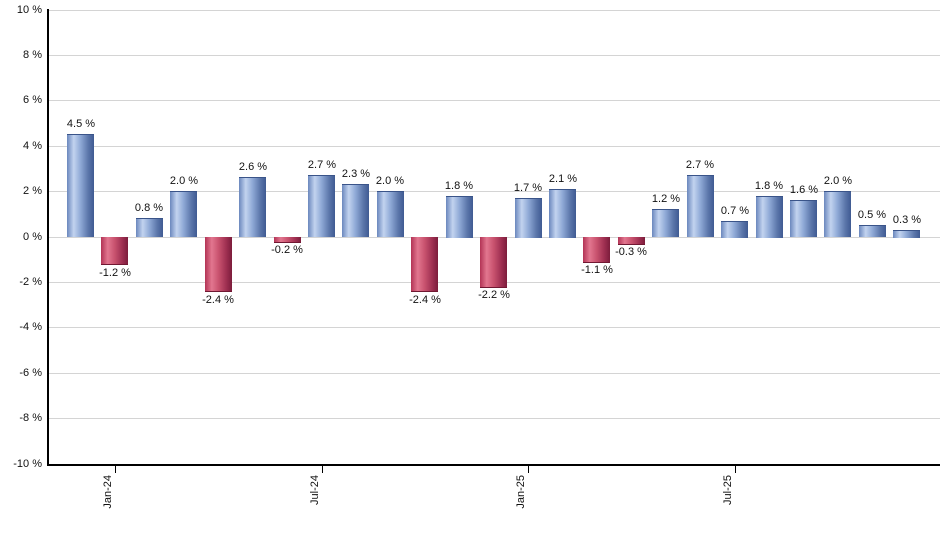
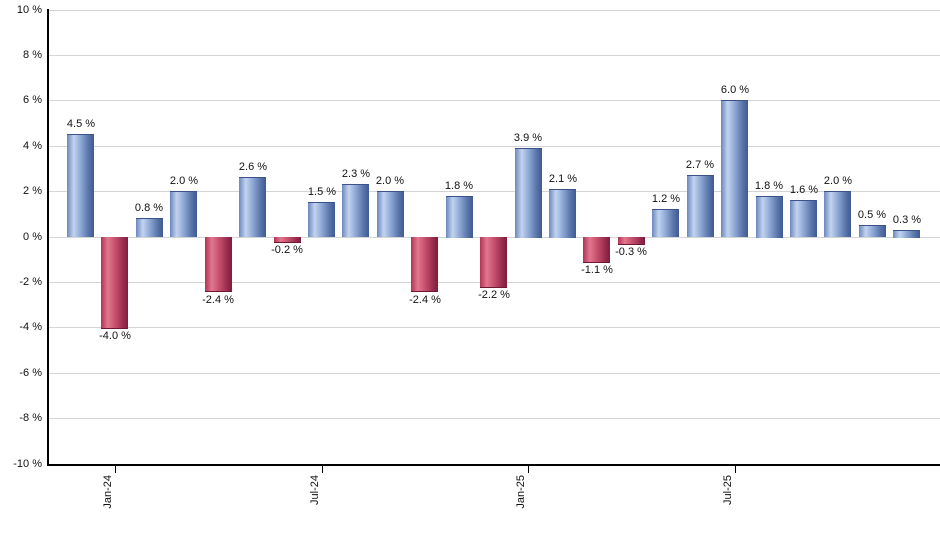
Jan-24: -1.2 -> -4.0
Jul-24: 2.7 -> 1.5
Jan-25: 1.7 -> 3.9
Jul-25: 0.7 -> 6.0
